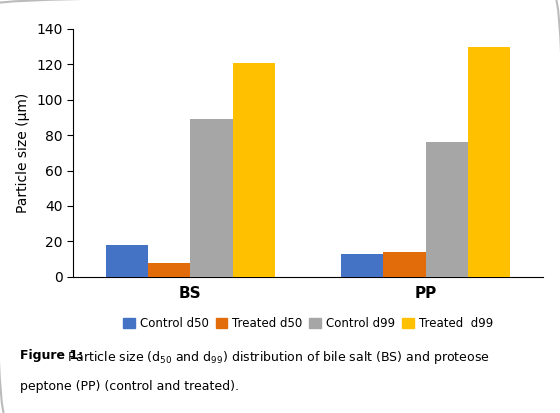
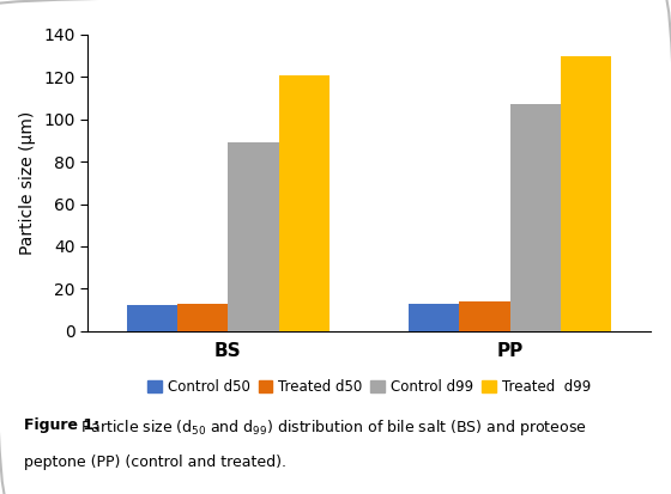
Control d50/BS: 18 -> 12
Treated d50/BS: 8 -> 13
Control d99/PP: 76 -> 107
